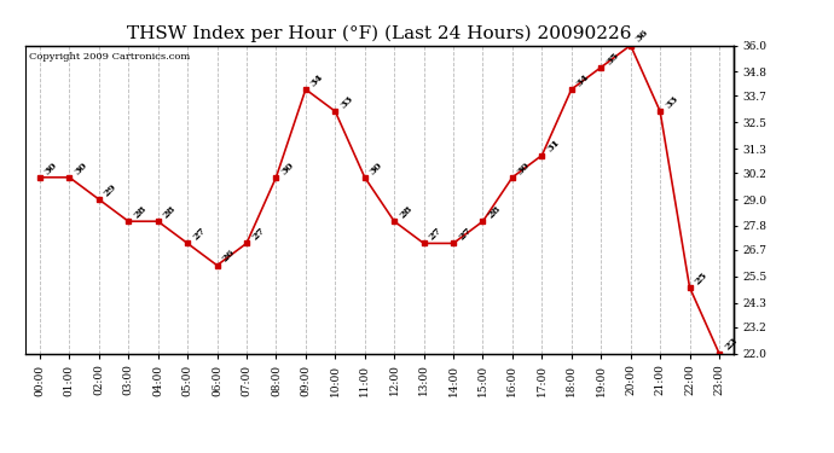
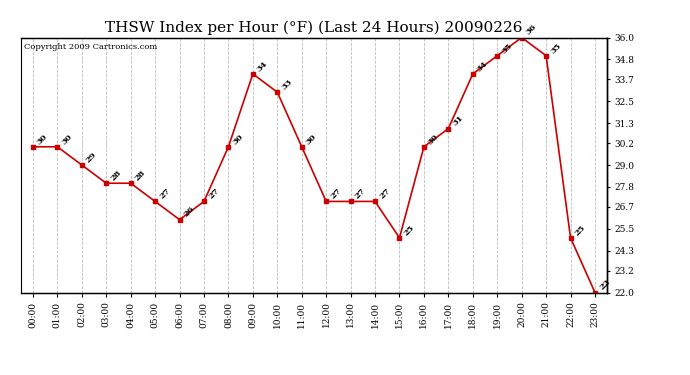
12:00: 28 -> 27
15:00: 28 -> 25
21:00: 33 -> 35
